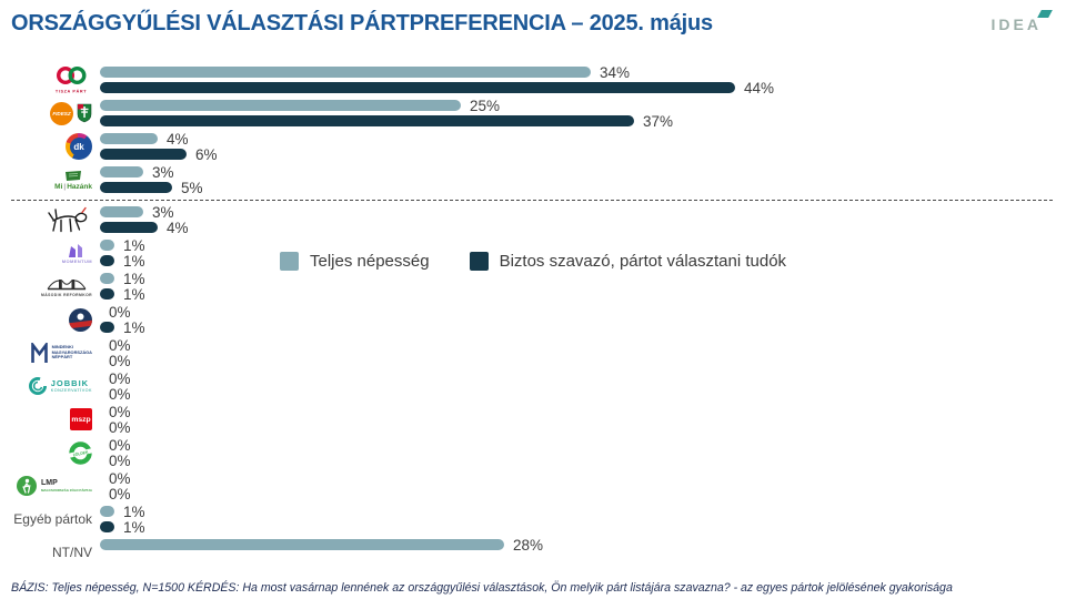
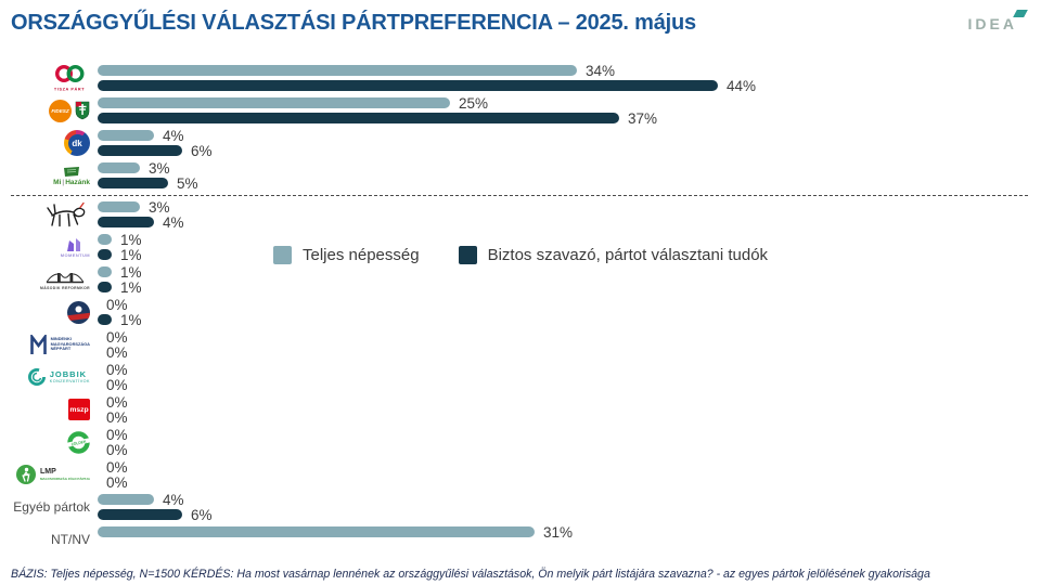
Teljes népesség/Egyéb pártok: 1% -> 4%
Biztos szavazó, pártot választani tudók/Egyéb pártok: 1% -> 6%
Teljes népesség/NT/NV: 28% -> 31%
